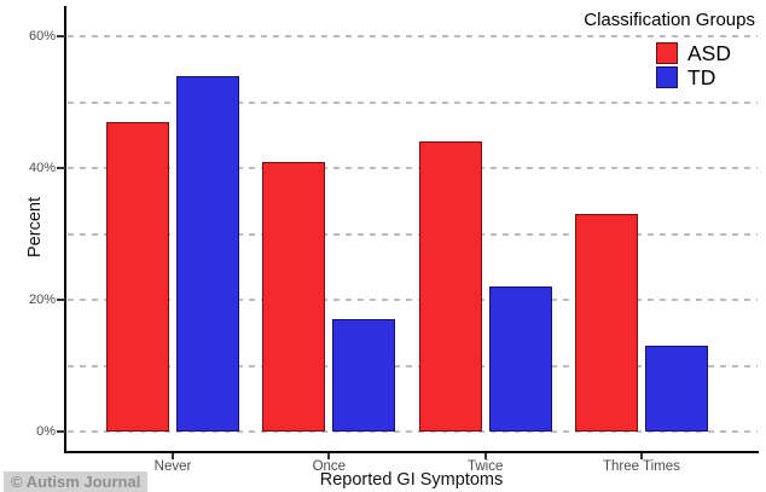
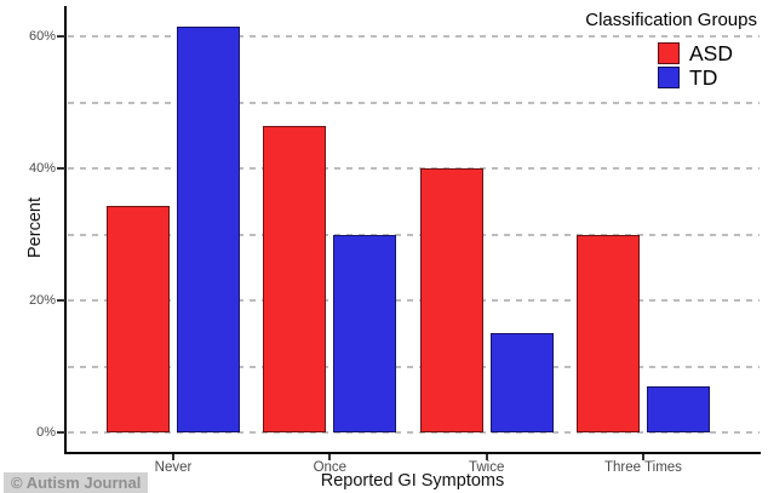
ASD/Never: 47% -> 34%
TD/Never: 54% -> 61%
ASD/Once: 41% -> 46%
TD/Once: 17% -> 30%
ASD/Twice: 44% -> 40%
TD/Twice: 22% -> 15%
ASD/Three Times: 33% -> 30%
TD/Three Times: 13% -> 7%
